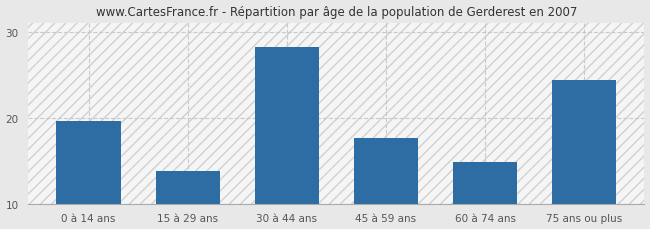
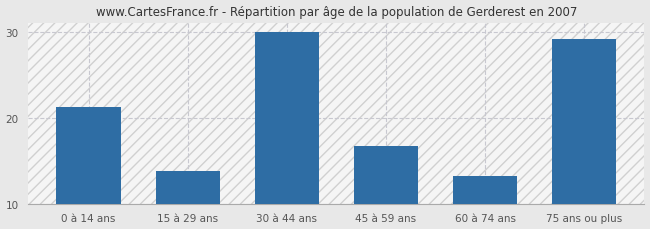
0 à 14 ans: 19.6 -> 21.2
30 à 44 ans: 28.2 -> 30.0
45 à 59 ans: 17.6 -> 16.7
60 à 74 ans: 14.8 -> 13.2
75 ans ou plus: 24.4 -> 29.1
